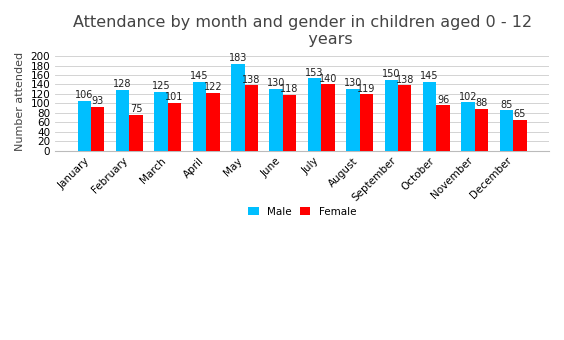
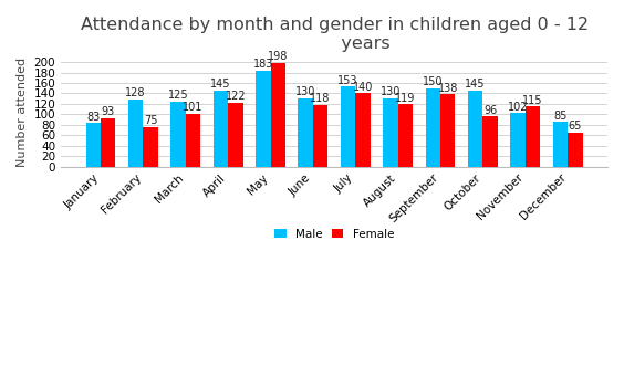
Male/January: 106 -> 83
Female/May: 138 -> 198
Female/November: 88 -> 115
